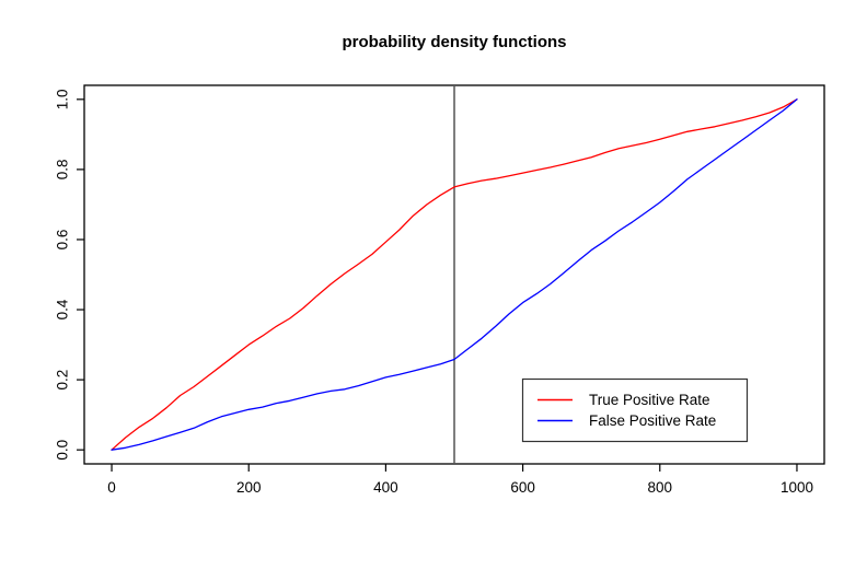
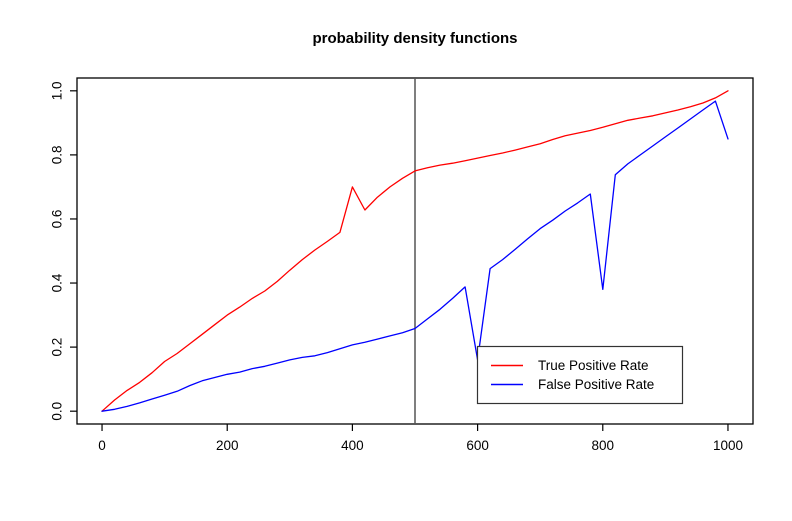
True Positive Rate/400: 0.59 -> 0.70
False Positive Rate/600: 0.42 -> 0.16
False Positive Rate/800: 0.71 -> 0.38
False Positive Rate/1000: 1.00 -> 0.85
